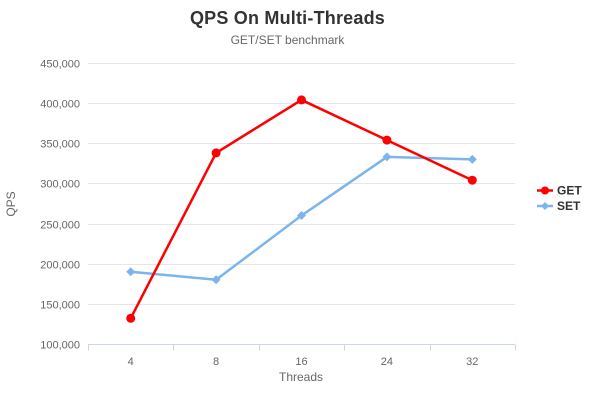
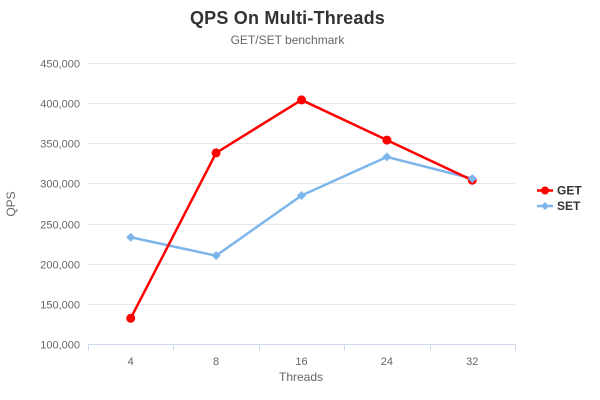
SET/4: 190000 -> 230000
SET/8: 180000 -> 210000
SET/16: 260000 -> 280000
SET/32: 330000 -> 310000
